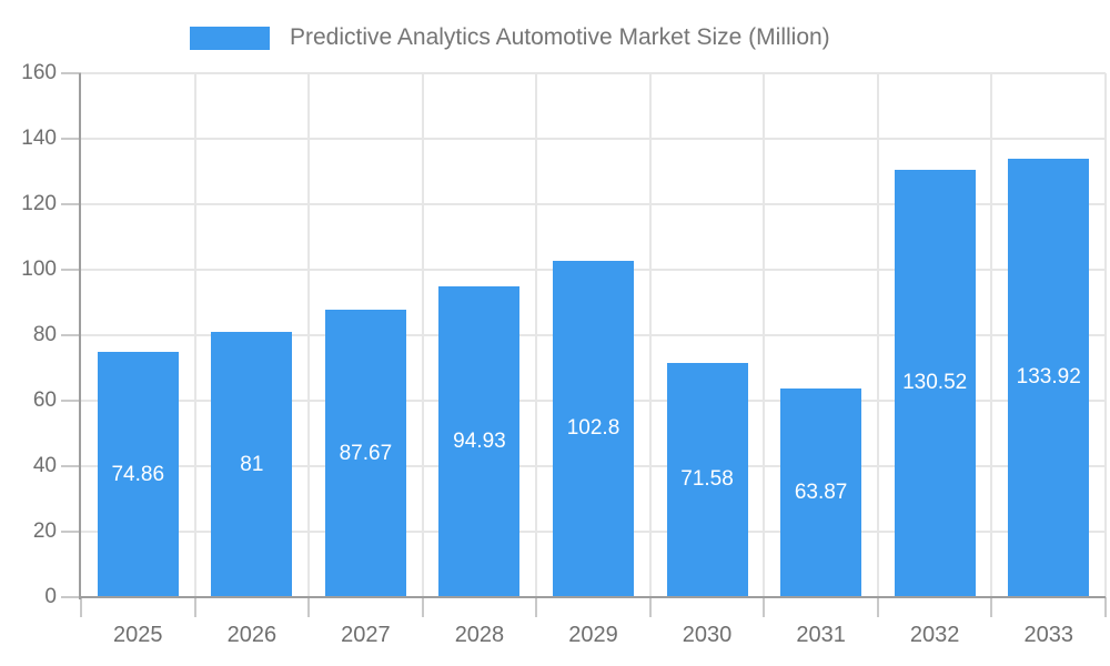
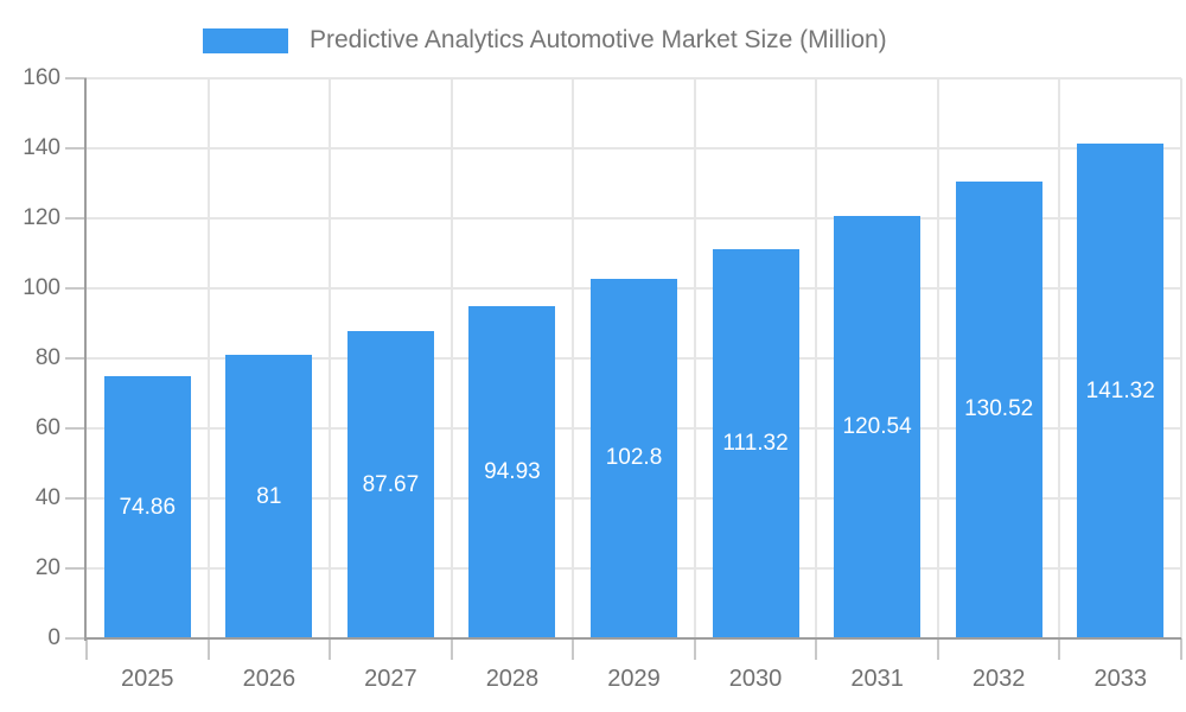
2030: 71.58 -> 111.32
2031: 63.87 -> 120.54
2033: 133.92 -> 141.32
